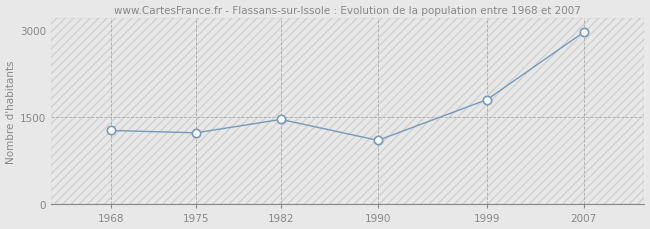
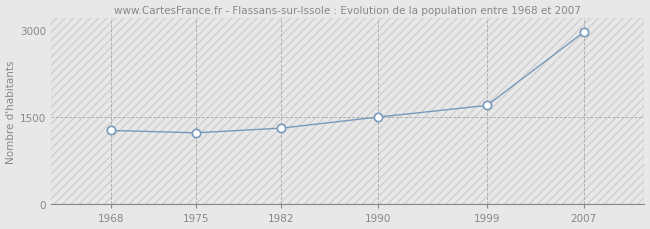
1982: 1460 -> 1310
1990: 1100 -> 1500
1999: 1800 -> 1700
